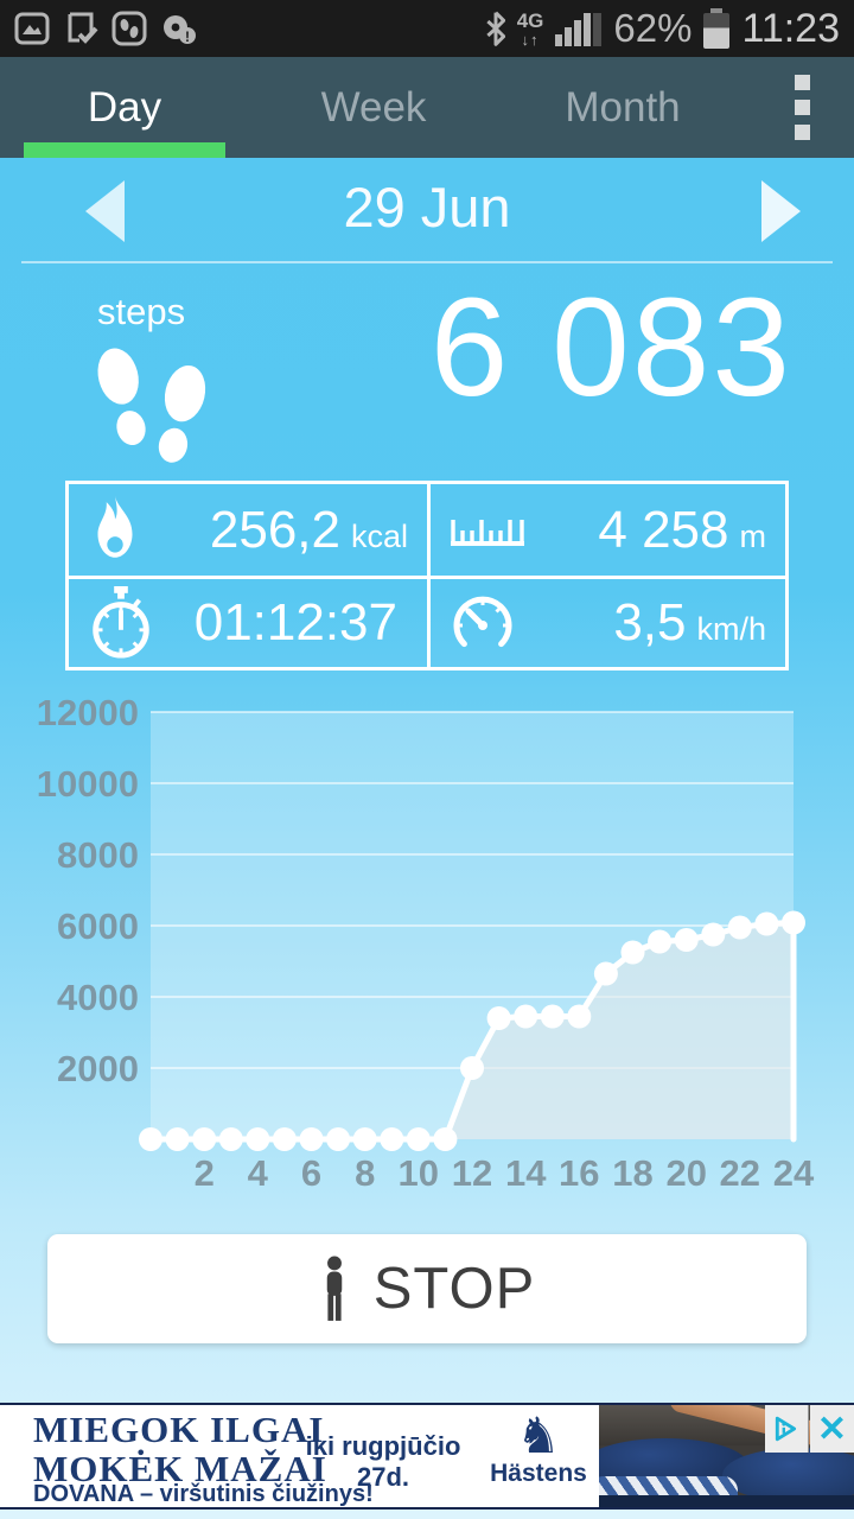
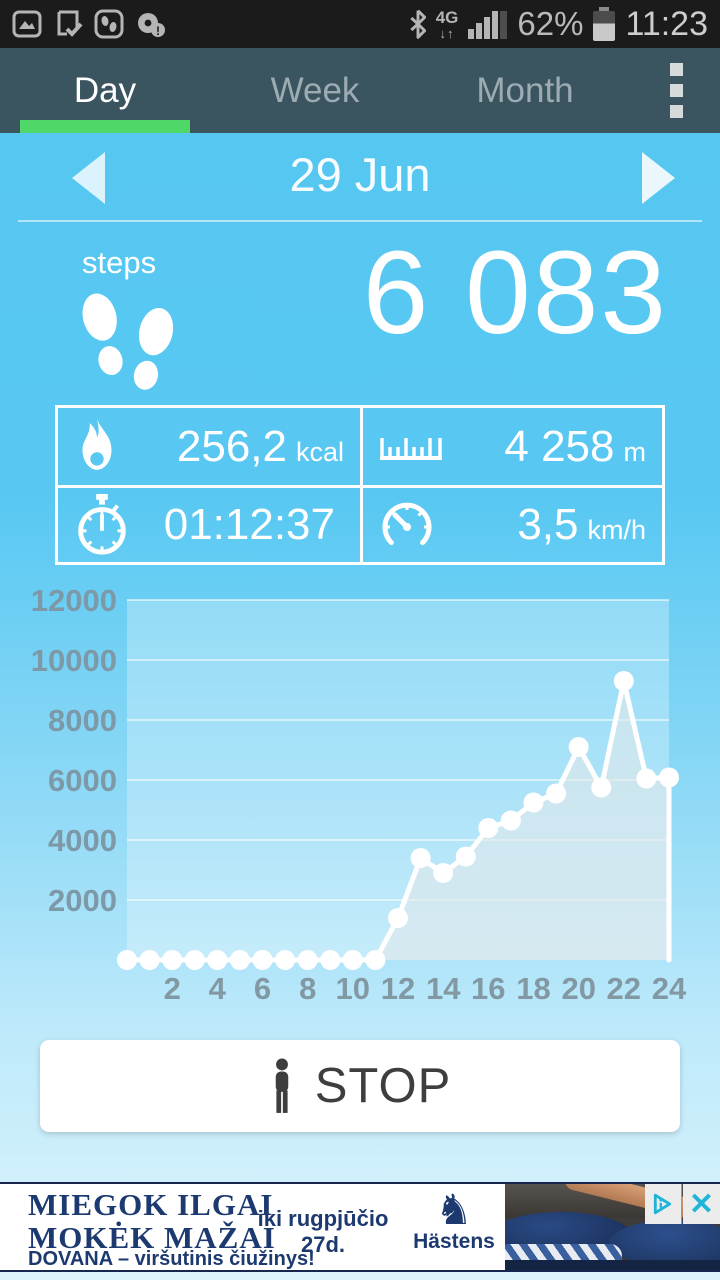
12: 2000 -> 1400
14: 3400 -> 2900
16: 3400 -> 4400
20: 5600 -> 7100
22: 6000 -> 9300
